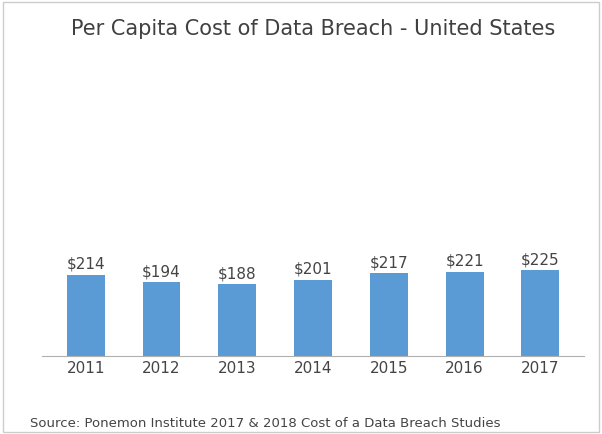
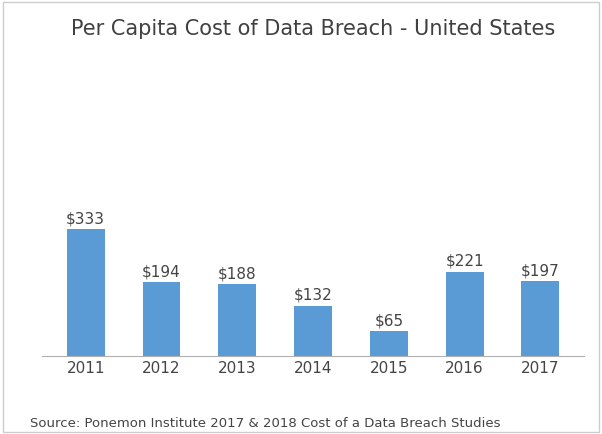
2011: $214 -> $333
2014: $201 -> $132
2015: $217 -> $65
2017: $225 -> $197
